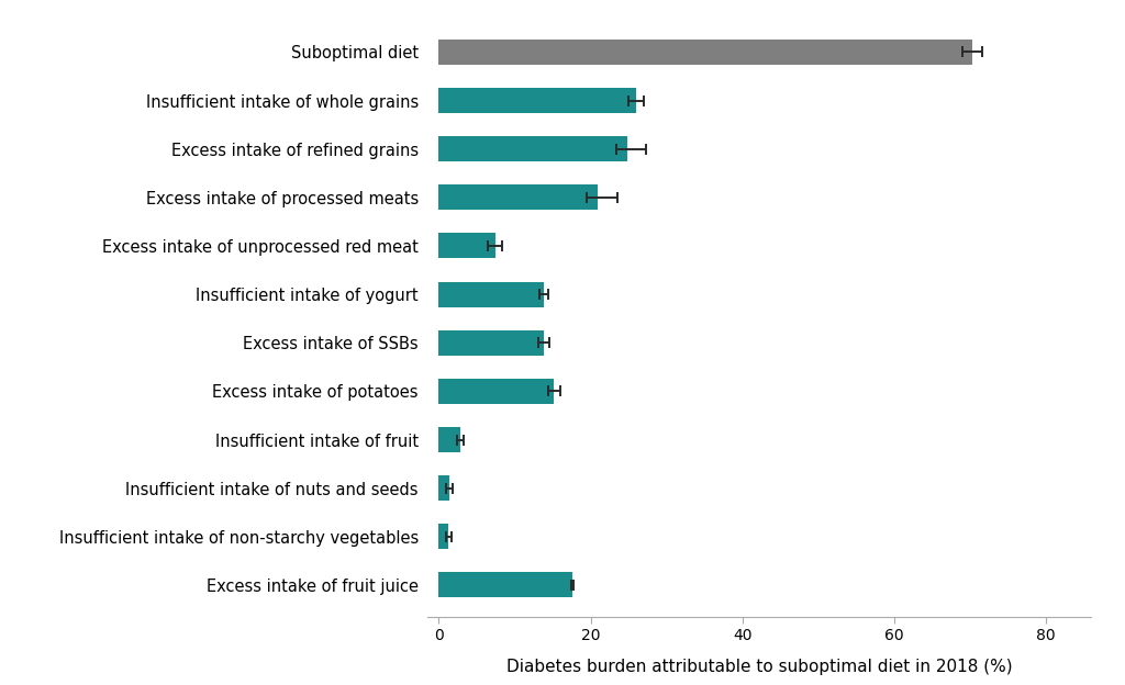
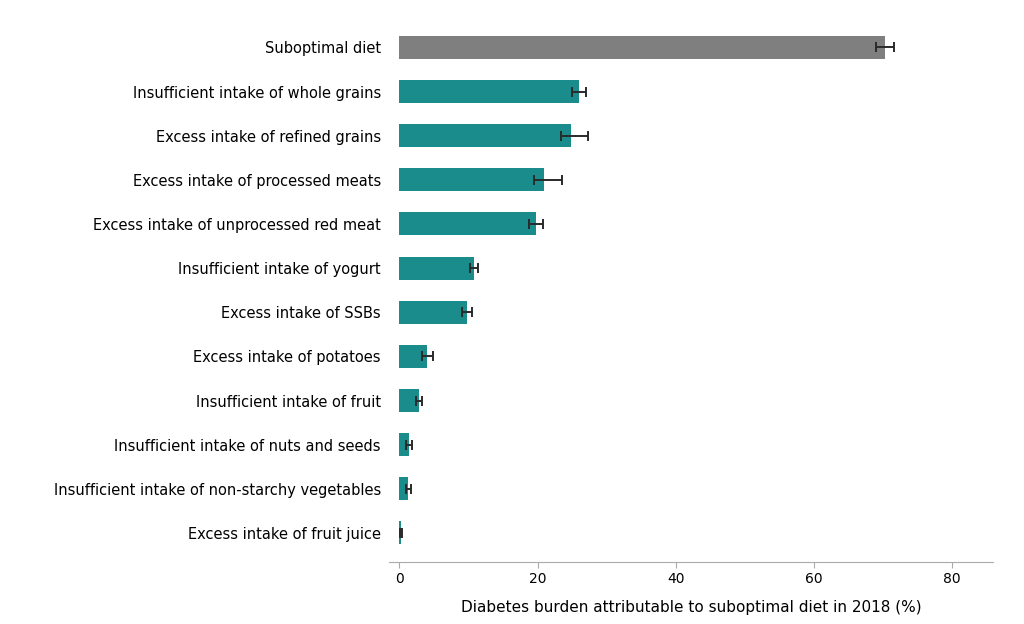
Excess intake of unprocessed red meat: 7.4 -> 19.8
Insufficient intake of yogurt: 13.8 -> 10.8
Excess intake of SSBs: 13.8 -> 9.8
Excess intake of potatoes: 15.2 -> 4.0
Excess intake of fruit juice: 17.6 -> 0.2
